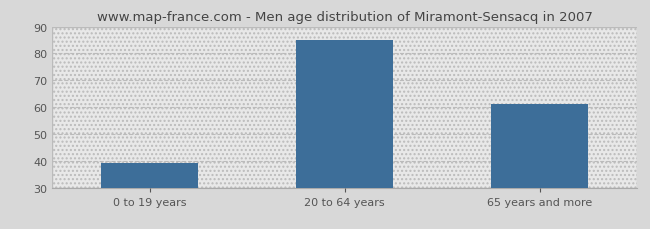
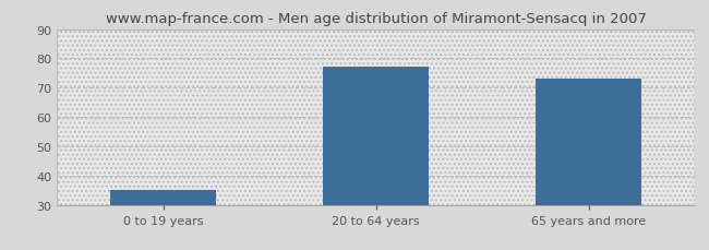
0 to 19 years: 39 -> 35
20 to 64 years: 85 -> 77
65 years and more: 61 -> 73
